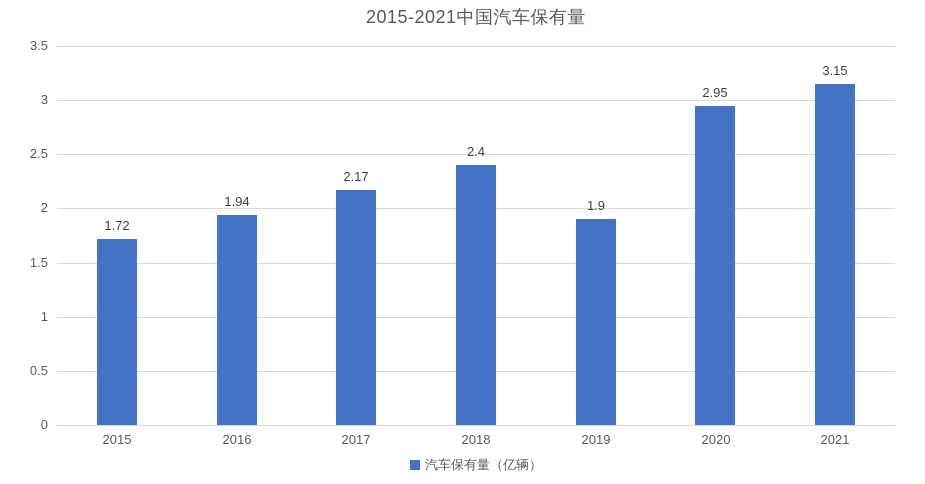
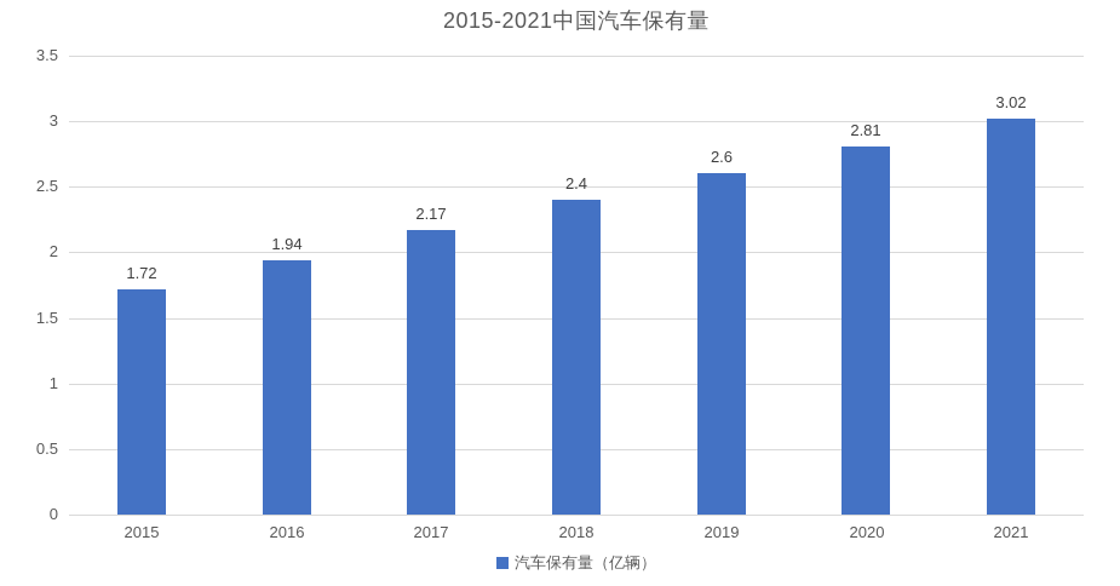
2019: 1.9 -> 2.6
2020: 2.95 -> 2.81
2021: 3.15 -> 3.02
